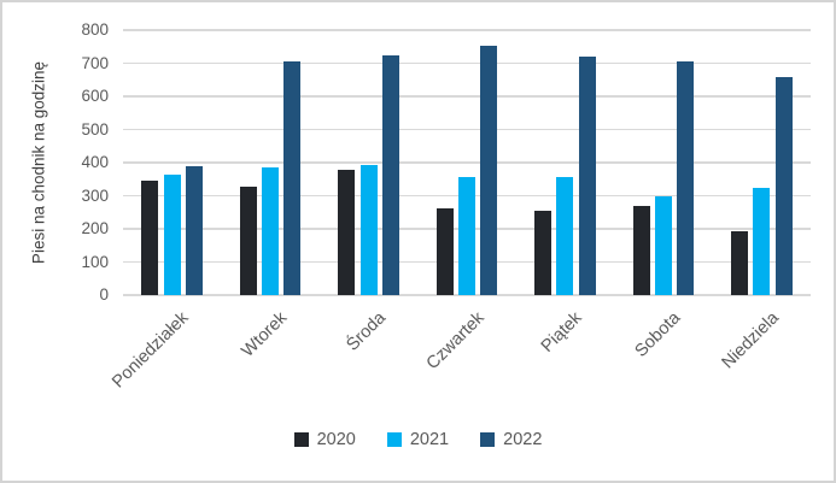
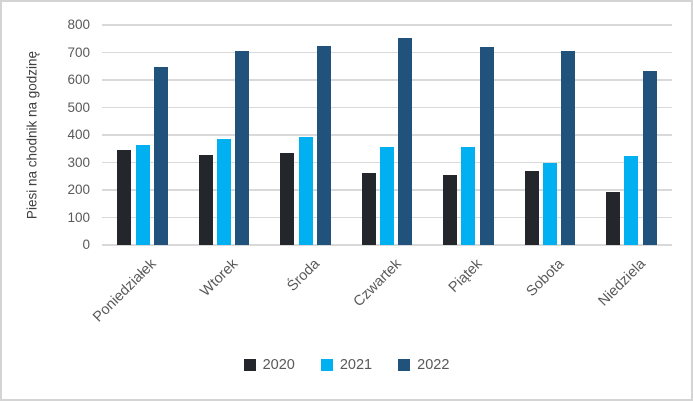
2022/Poniedziałek: 390 -> 650
2020/Środa: 380 -> 330
2022/Niedziela: 660 -> 630
